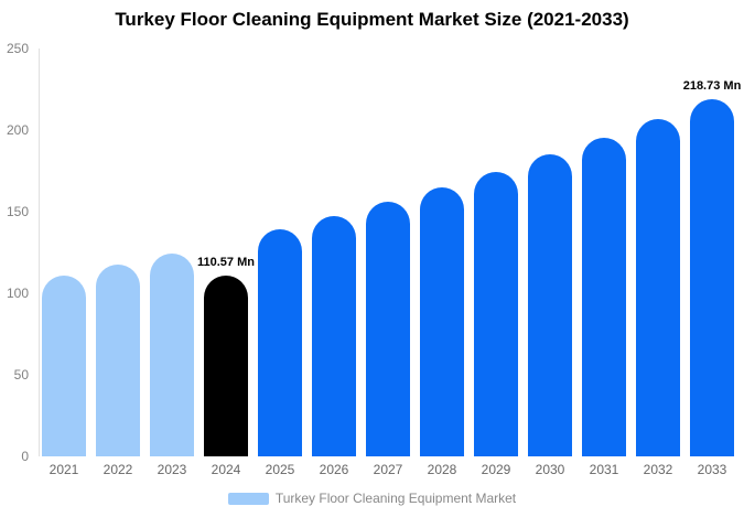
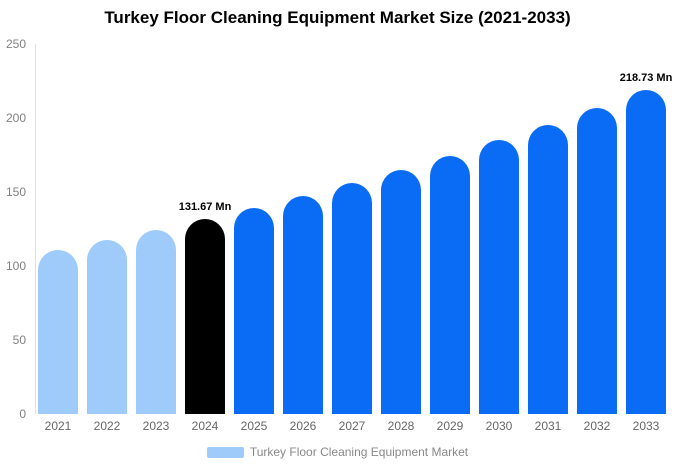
2024: 110.57 -> 131.67
